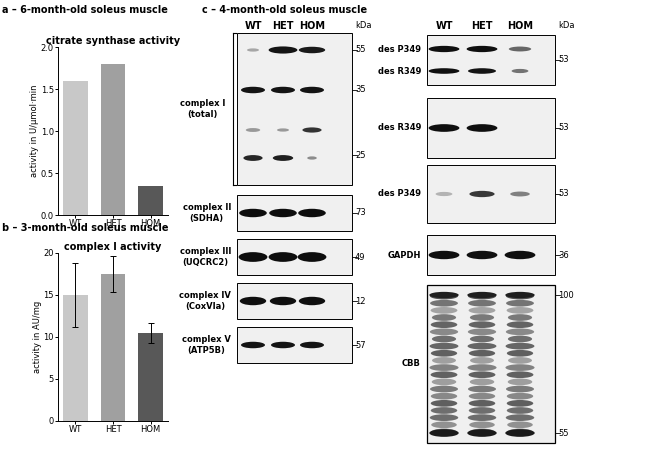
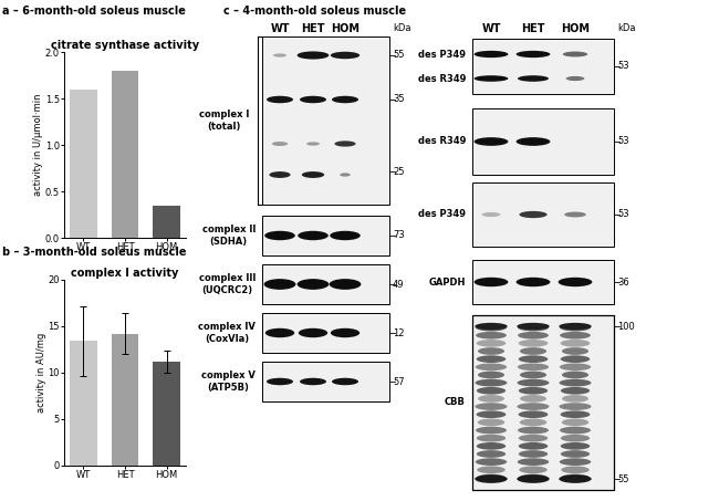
complex I activity/WT: 15.0 -> 13.4
complex I activity/HET: 17.5 -> 14.2
complex I activity/HOM: 10.5 -> 11.2
